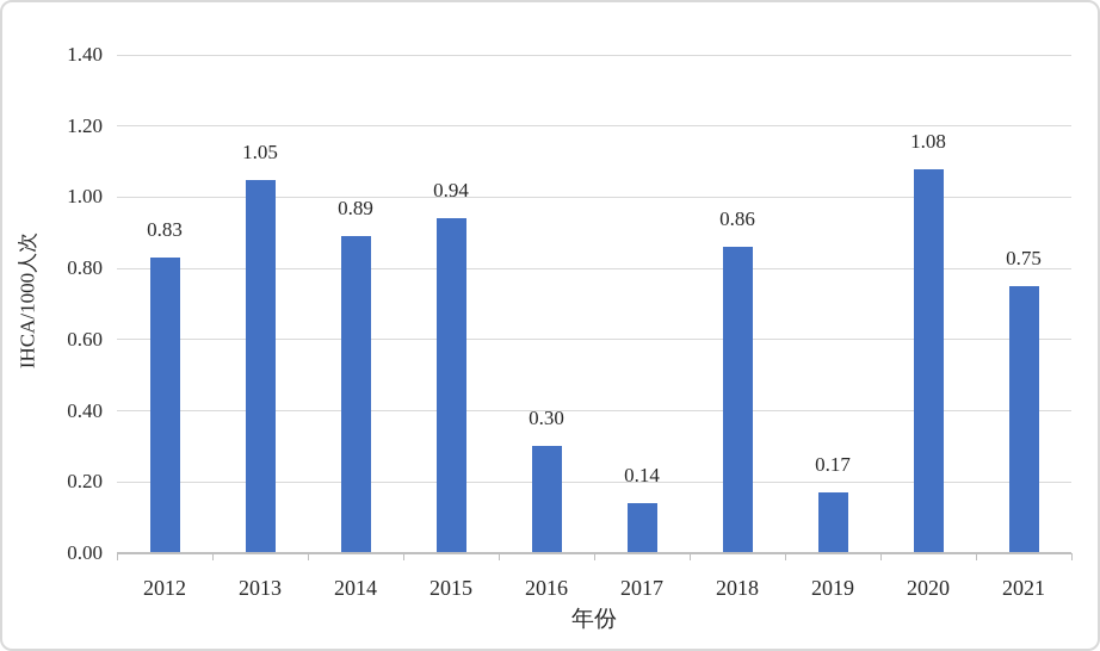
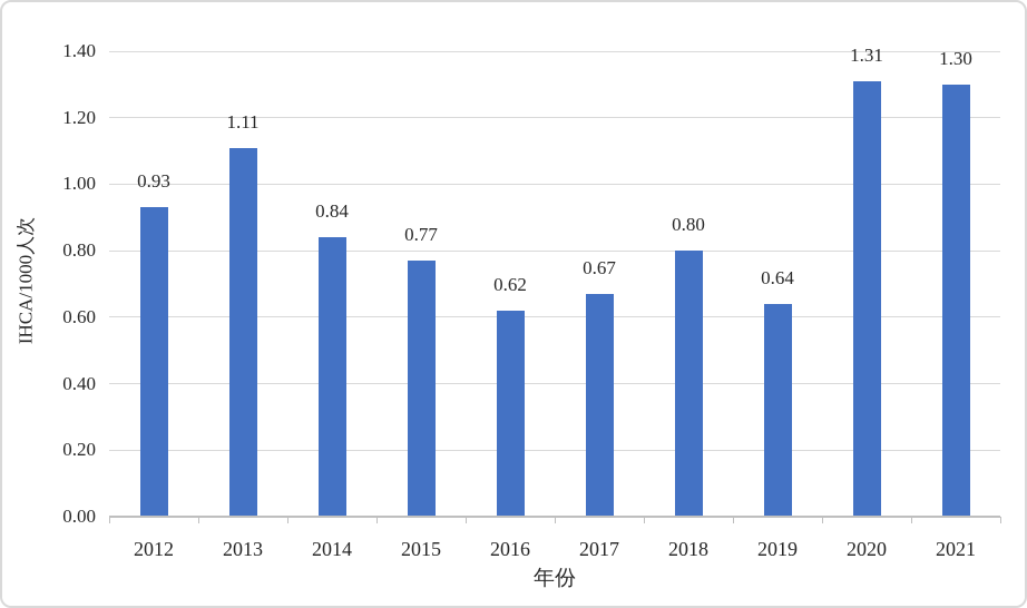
2012: 0.83 -> 0.93
2013: 1.05 -> 1.11
2014: 0.89 -> 0.84
2015: 0.94 -> 0.77
2016: 0.30 -> 0.62
2017: 0.14 -> 0.67
2018: 0.86 -> 0.80
2019: 0.17 -> 0.64
2020: 1.08 -> 1.31
2021: 0.75 -> 1.30
